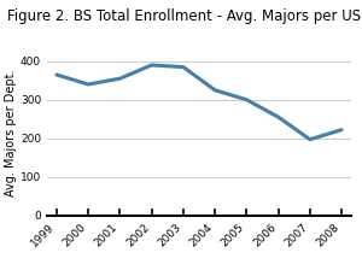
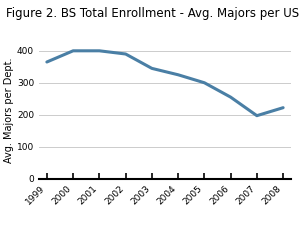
2000: 340 -> 400
2001: 355 -> 400
2003: 385 -> 345
